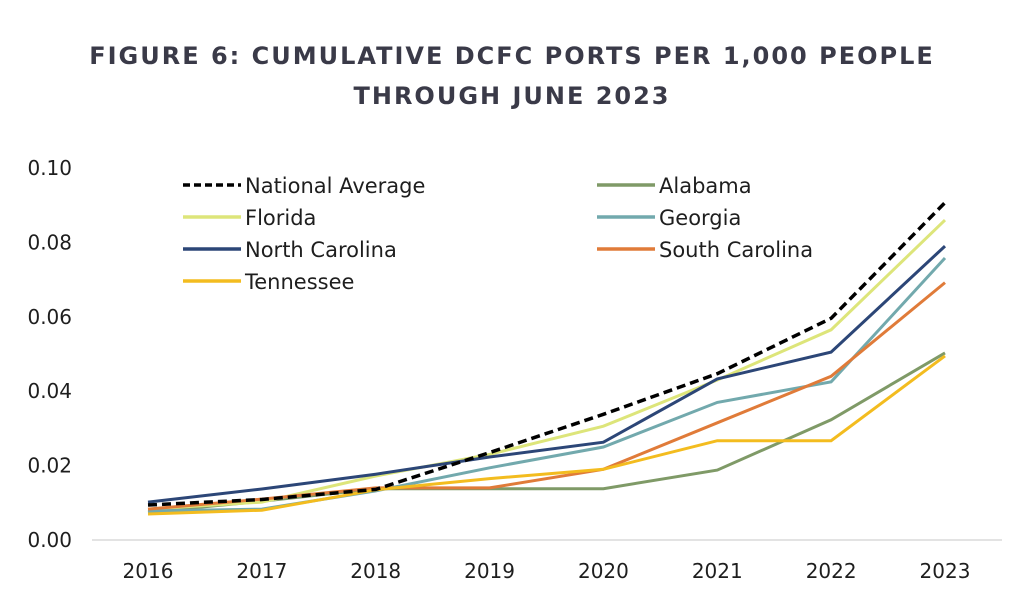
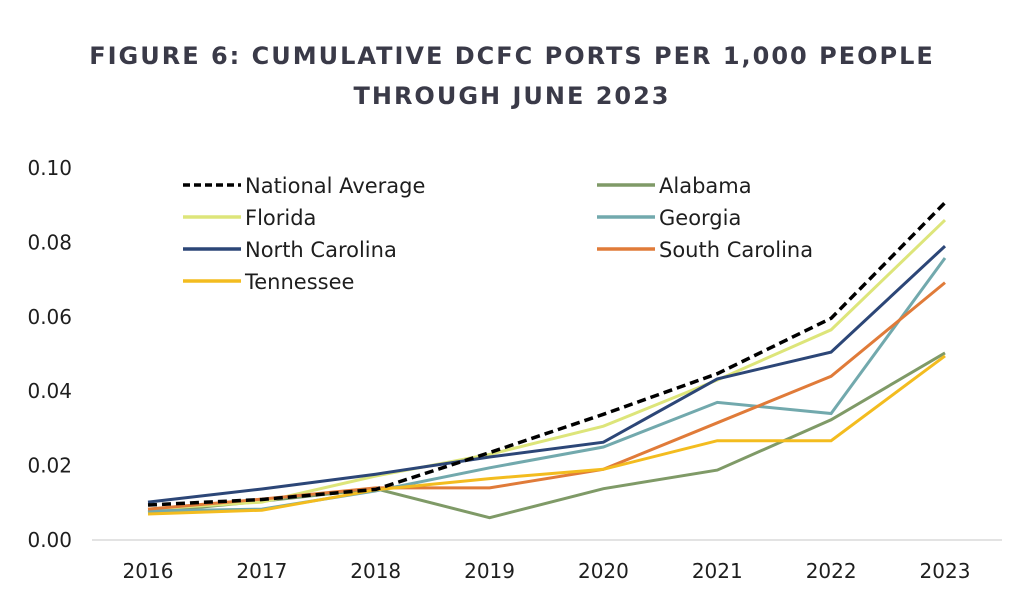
Alabama/2019: 0.014 -> 0.006
Georgia/2022: 0.043 -> 0.034
